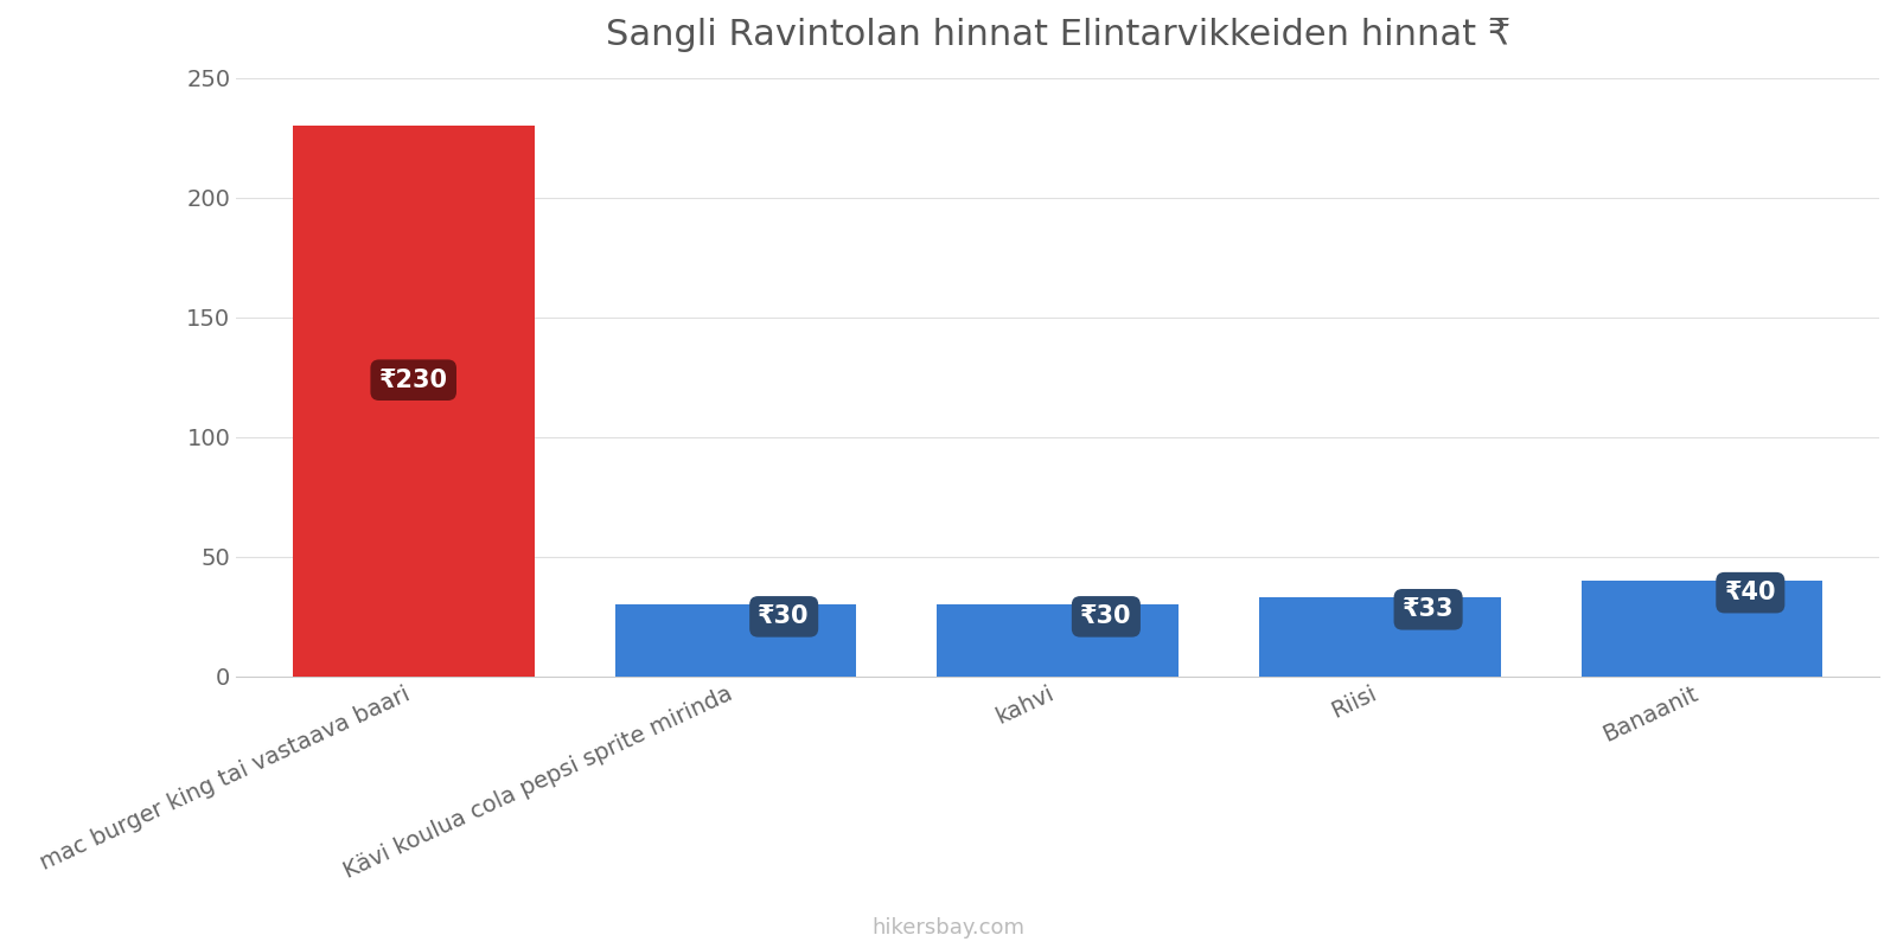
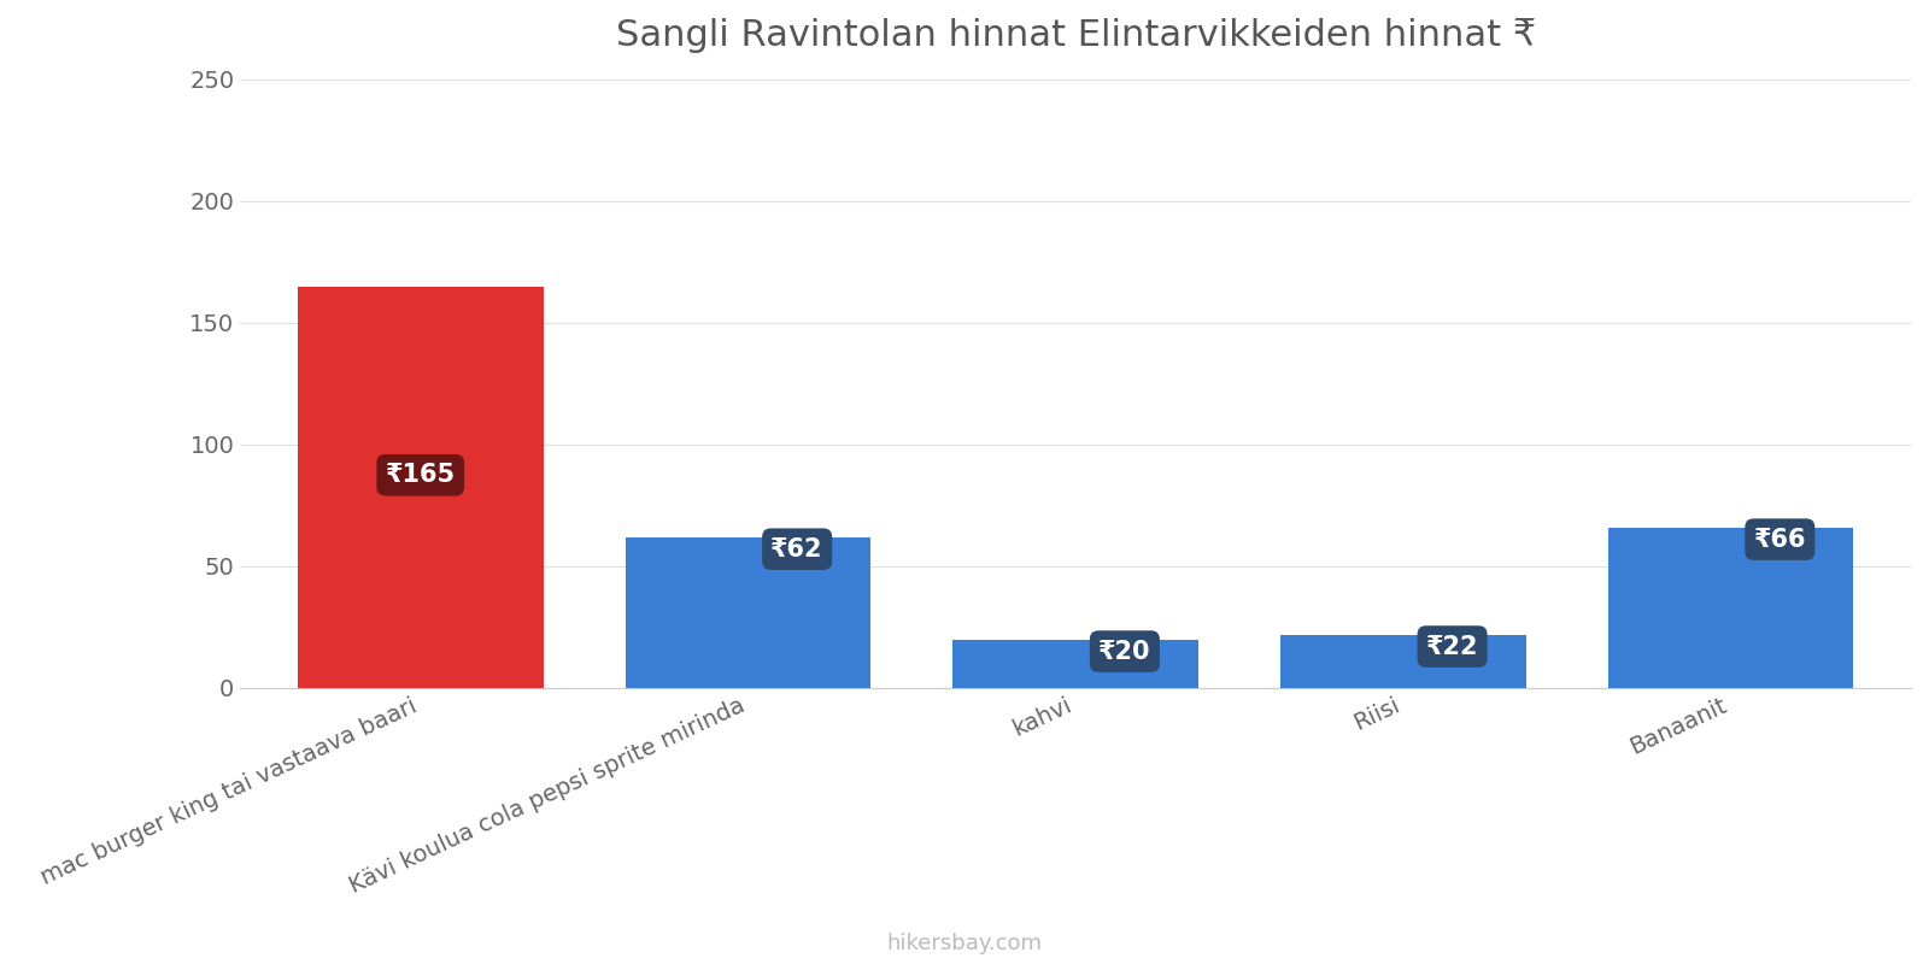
mac burger king tai vastaava baari: ₹230 -> ₹165
Kävi koulua cola pepsi sprite mirinda: ₹30 -> ₹62
kahvi: ₹30 -> ₹20
Riisi: ₹33 -> ₹22
Banaanit: ₹40 -> ₹66
